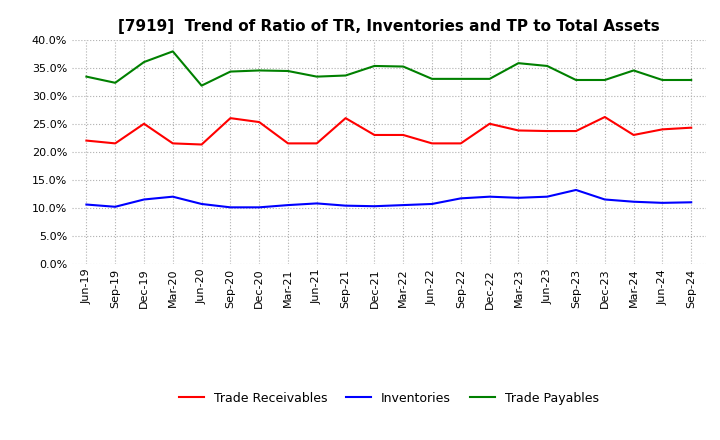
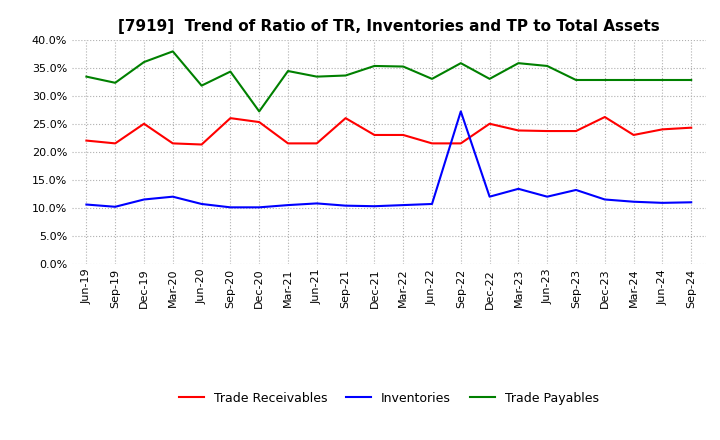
Trade Payables/Dec-20: 34.5% -> 27.2%
Inventories/Sep-22: 11.7% -> 27.2%
Trade Payables/Sep-22: 33.0% -> 35.8%
Inventories/Mar-23: 11.8% -> 13.4%
Trade Payables/Mar-24: 34.5% -> 32.8%
